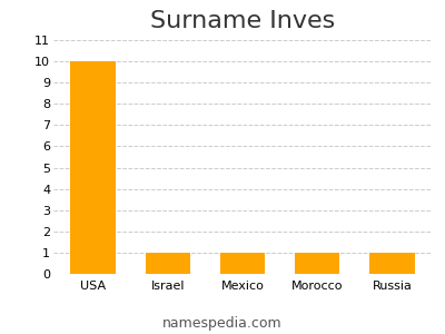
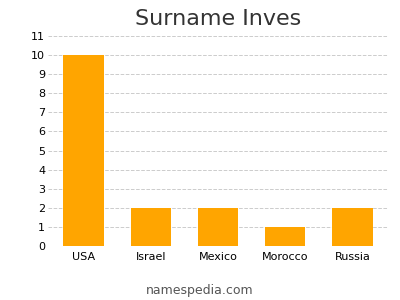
Israel: 1 -> 2
Mexico: 1 -> 2
Russia: 1 -> 2
